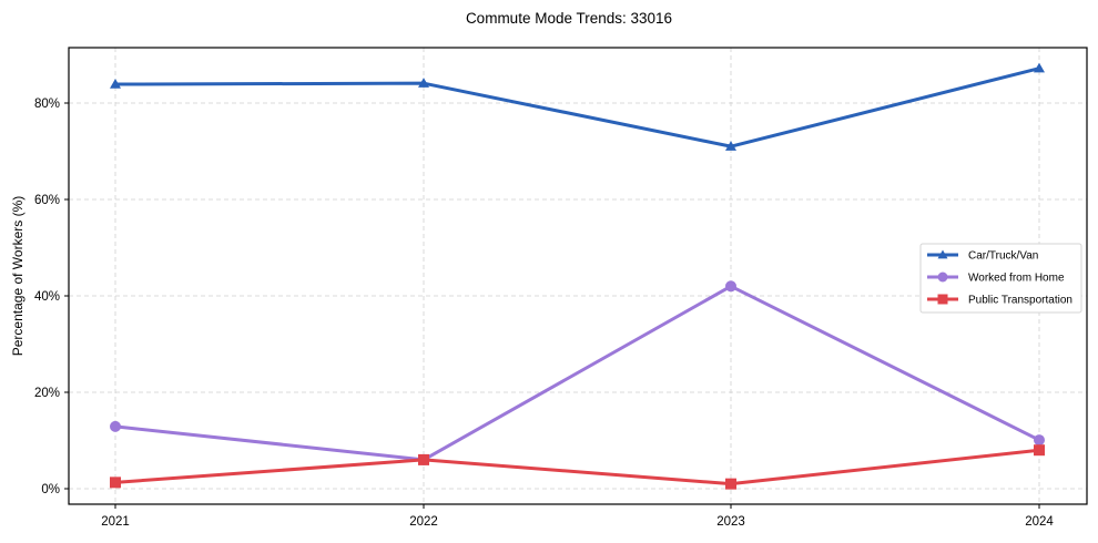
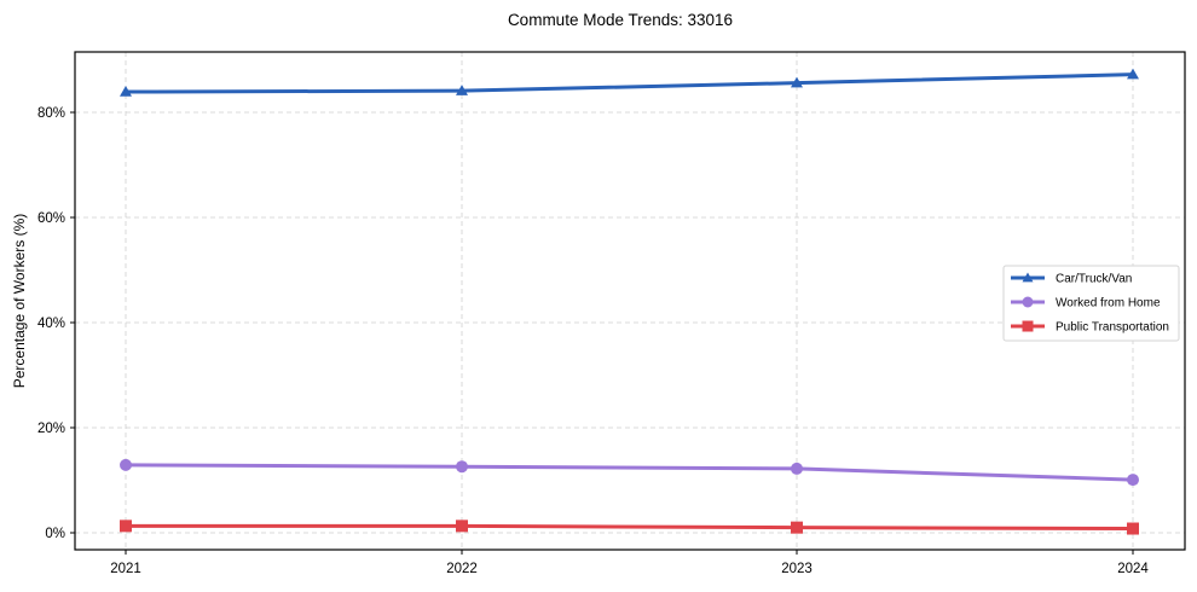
Worked from Home/2022: 6% -> 13%
Public Transportation/2022: 6% -> 1%
Car/Truck/Van/2023: 71% -> 86%
Worked from Home/2023: 42% -> 12%
Public Transportation/2024: 8% -> 1%
